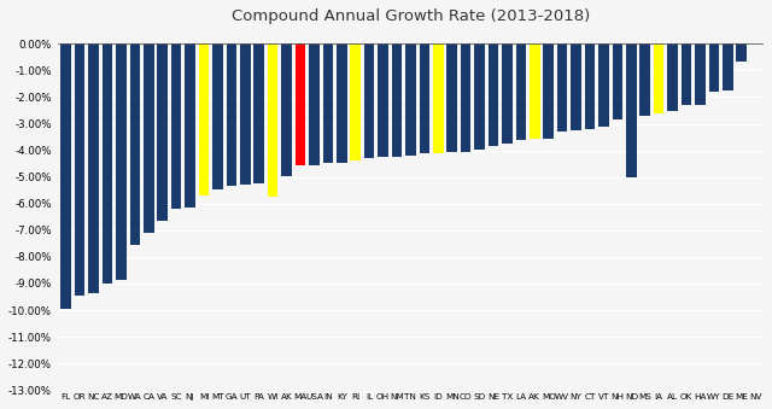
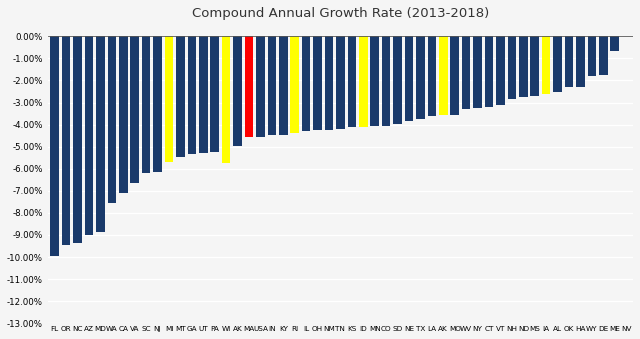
ND: -5.00% -> -2.75%
